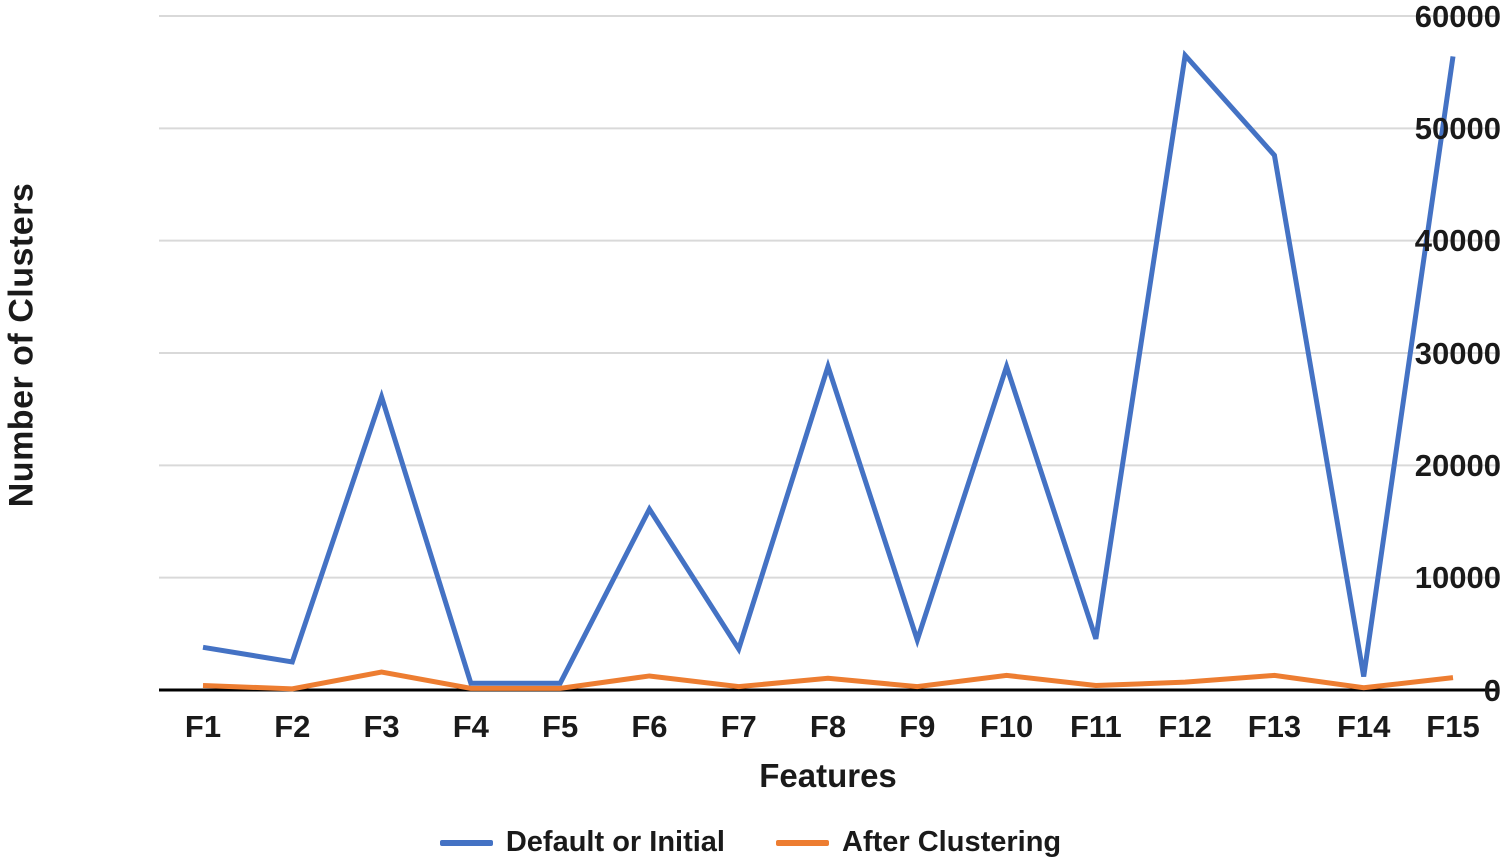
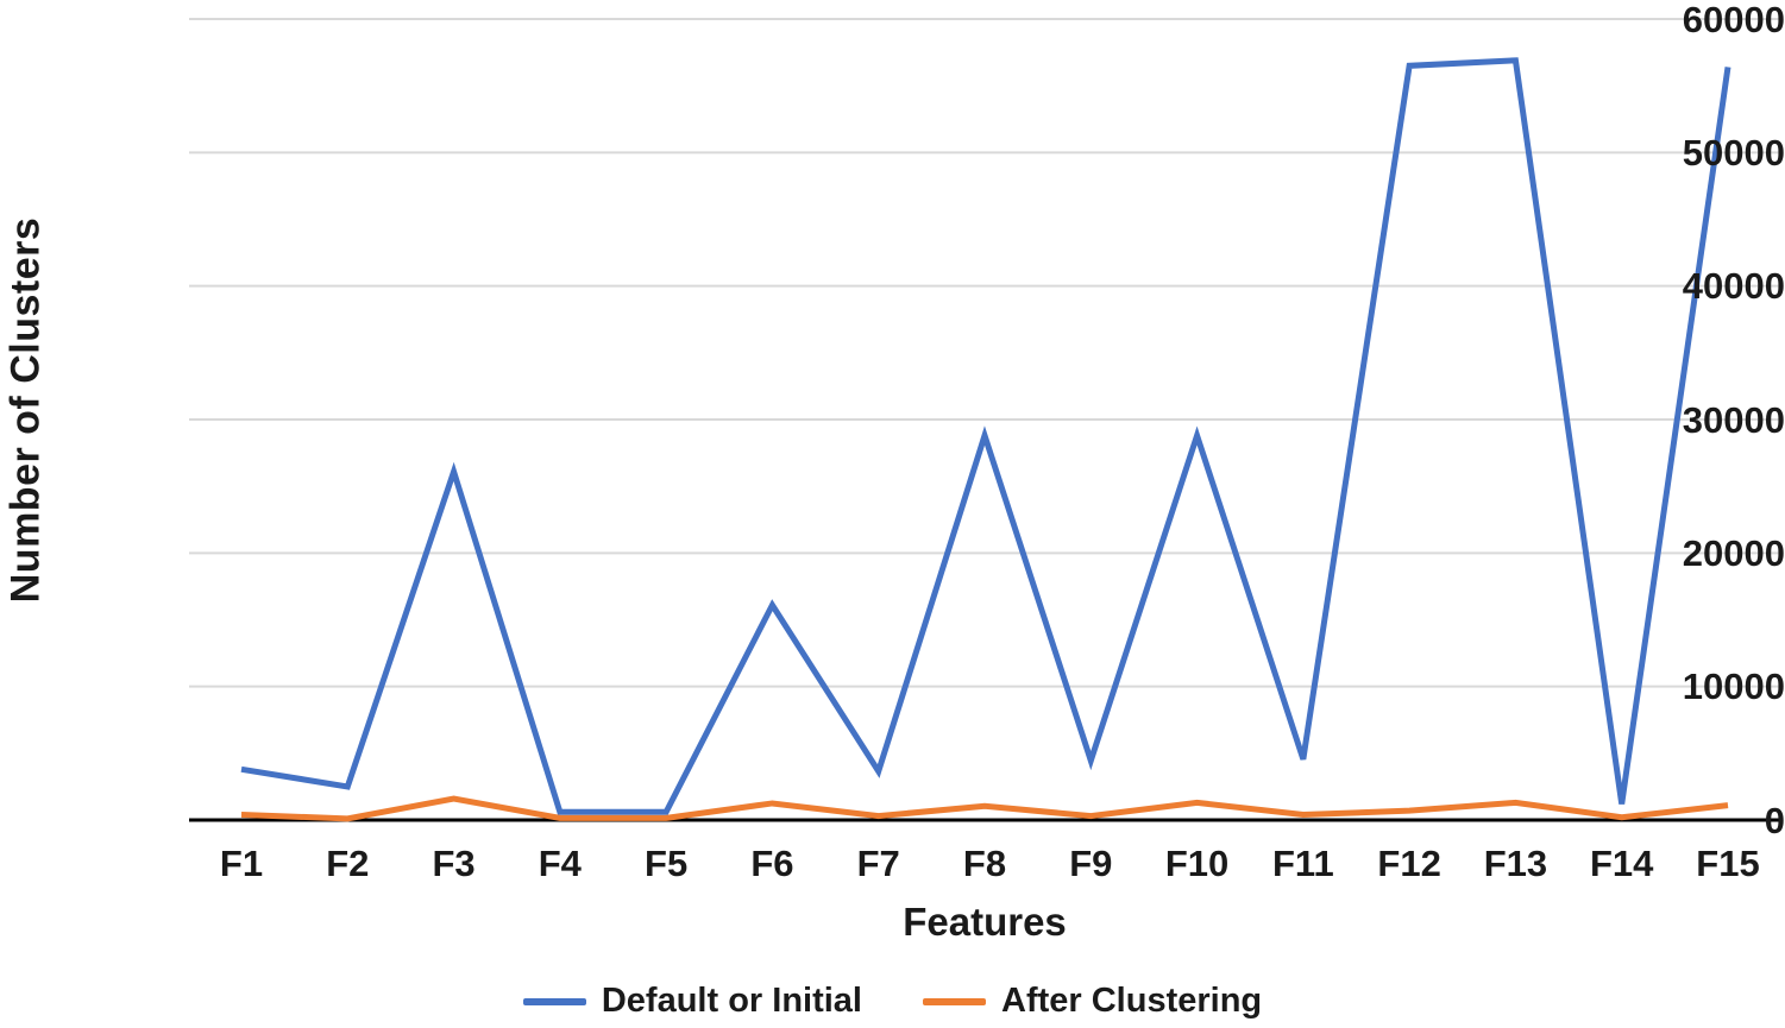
Default or Initial/F13: 47600 -> 56900
